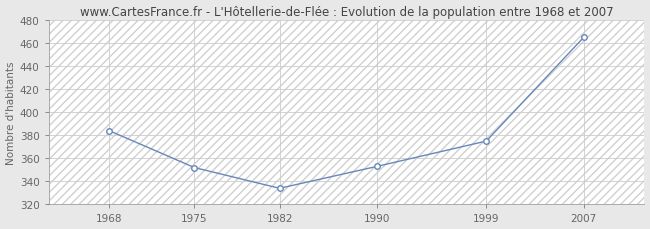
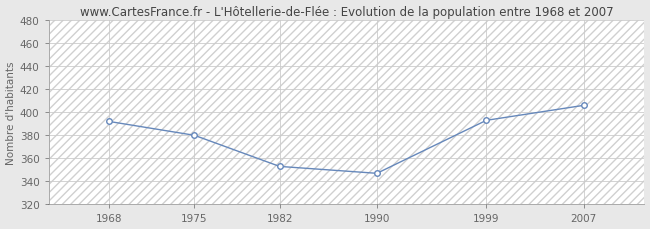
1968: 384 -> 392
1975: 352 -> 380
1982: 334 -> 353
1990: 353 -> 347
1999: 375 -> 393
2007: 465 -> 406
